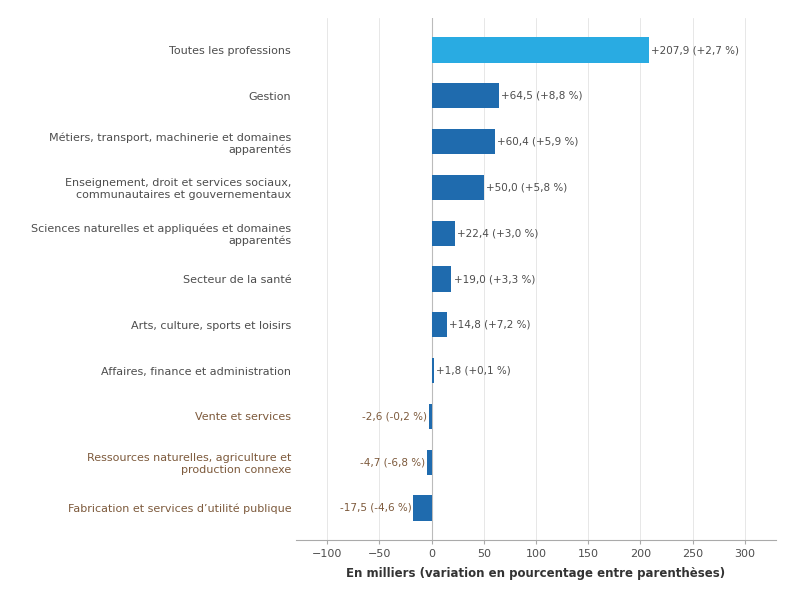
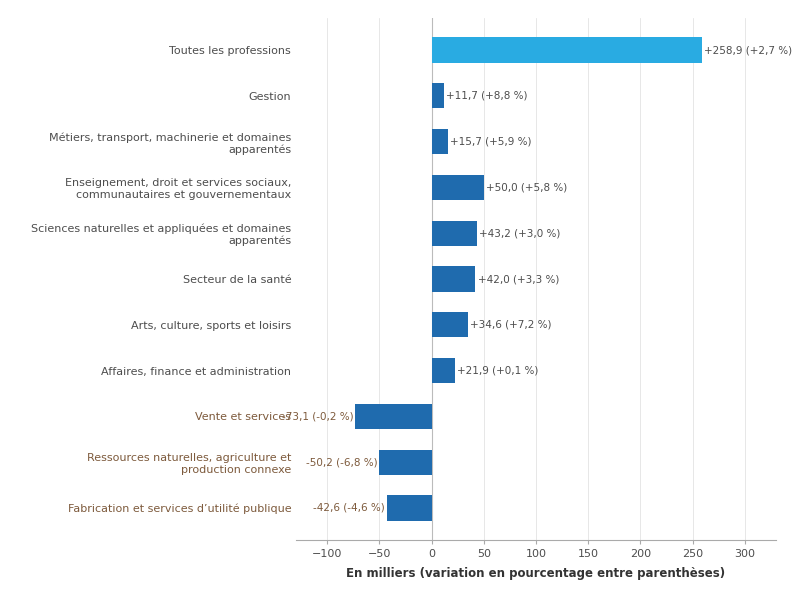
Toutes les professions: +207,9 -> +258,9
Gestion: +64,5 -> +11,7
Métiers, transport, machinerie et domaines apparentés: +60,4 -> +15,7
Sciences naturelles et appliquées et domaines apparentés: +22,4 -> +43,2
Secteur de la santé: +19,0 -> +42,0
Arts, culture, sports et loisirs: +14,8 -> +34,6
Affaires, finance et administration: +1,8 -> +21,9
Vente et services: -2,6 -> -73,1
Ressources naturelles, agriculture et production connexe: -4,7 -> -50,2
Fabrication et services d’utilité publique: -17,5 -> -42,6
